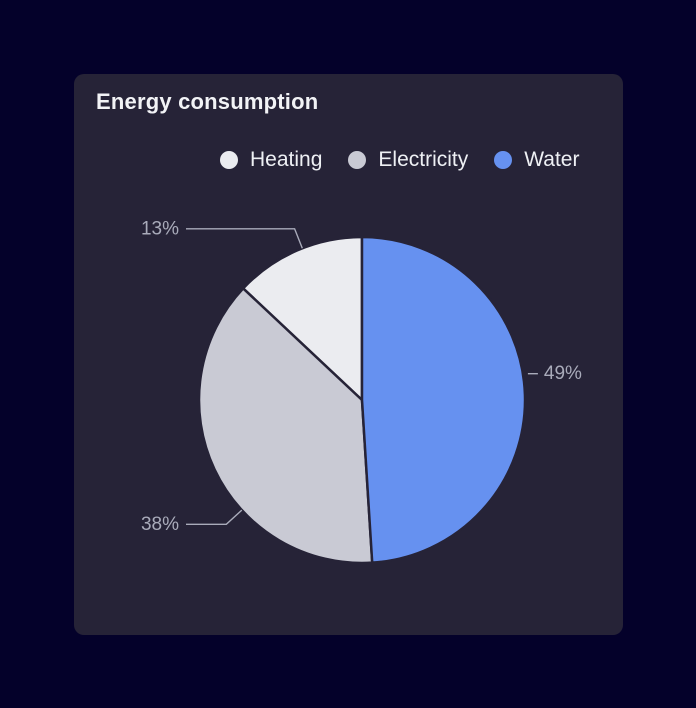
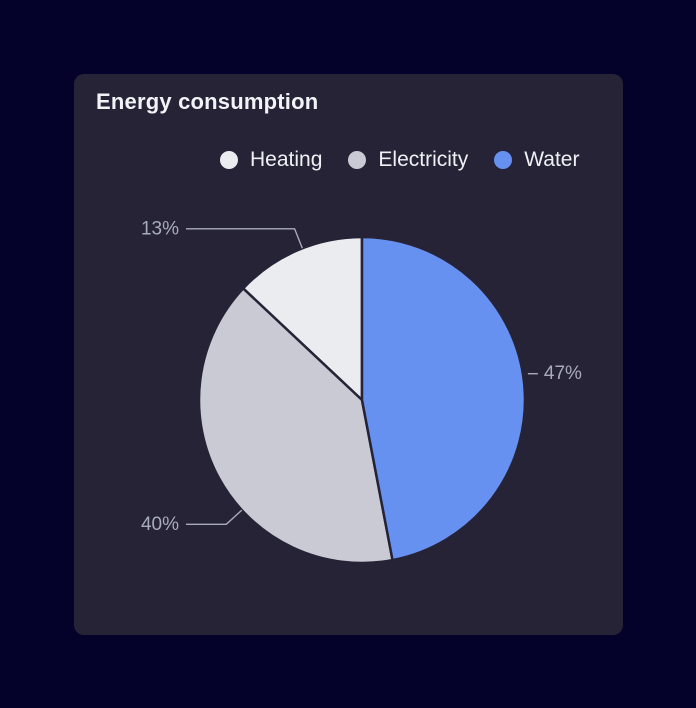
Electricity: 38% -> 40%
Water: 49% -> 47%
